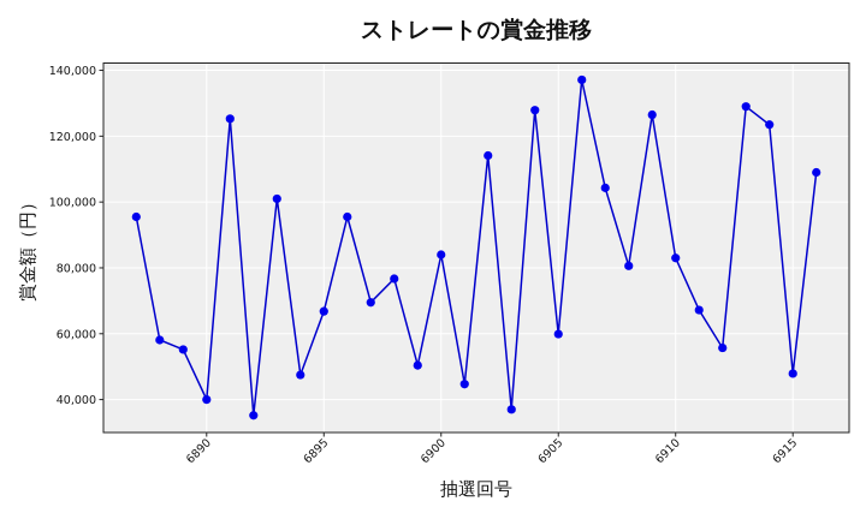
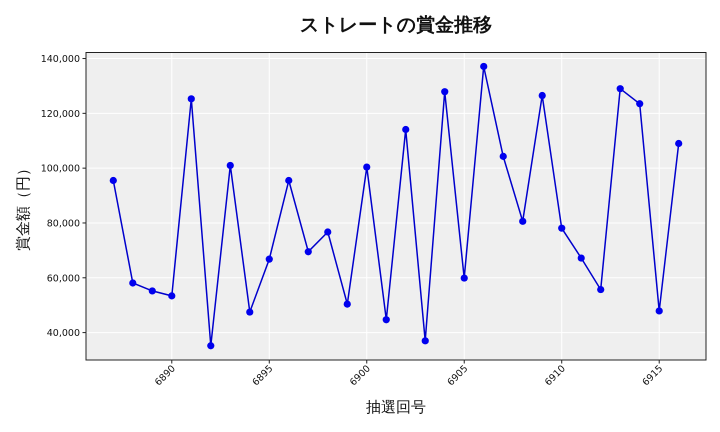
6890: 40000 -> 53000
6900: 84000 -> 100000
6910: 83000 -> 78000
